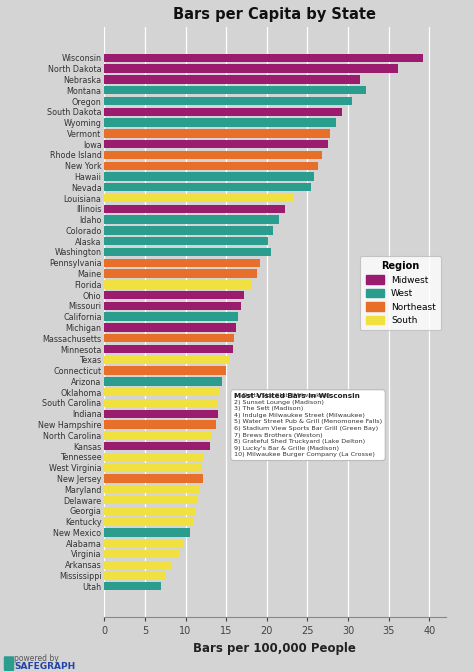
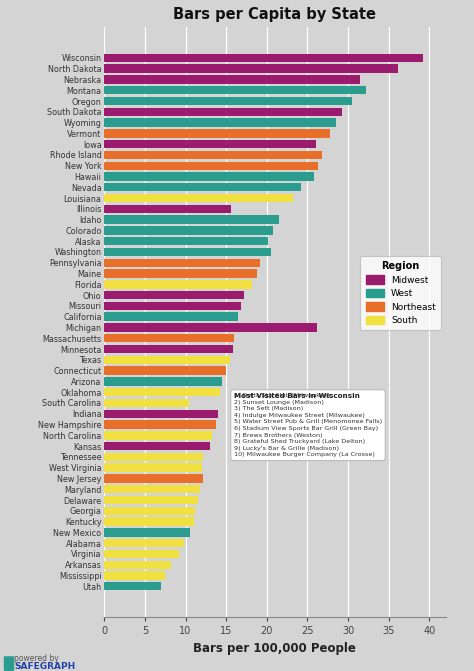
Iowa: 27.5 -> 26.0
Nevada: 25.5 -> 24.2
Illinois: 22.2 -> 15.6
Michigan: 16.2 -> 26.2
South Carolina: 14.0 -> 10.4
